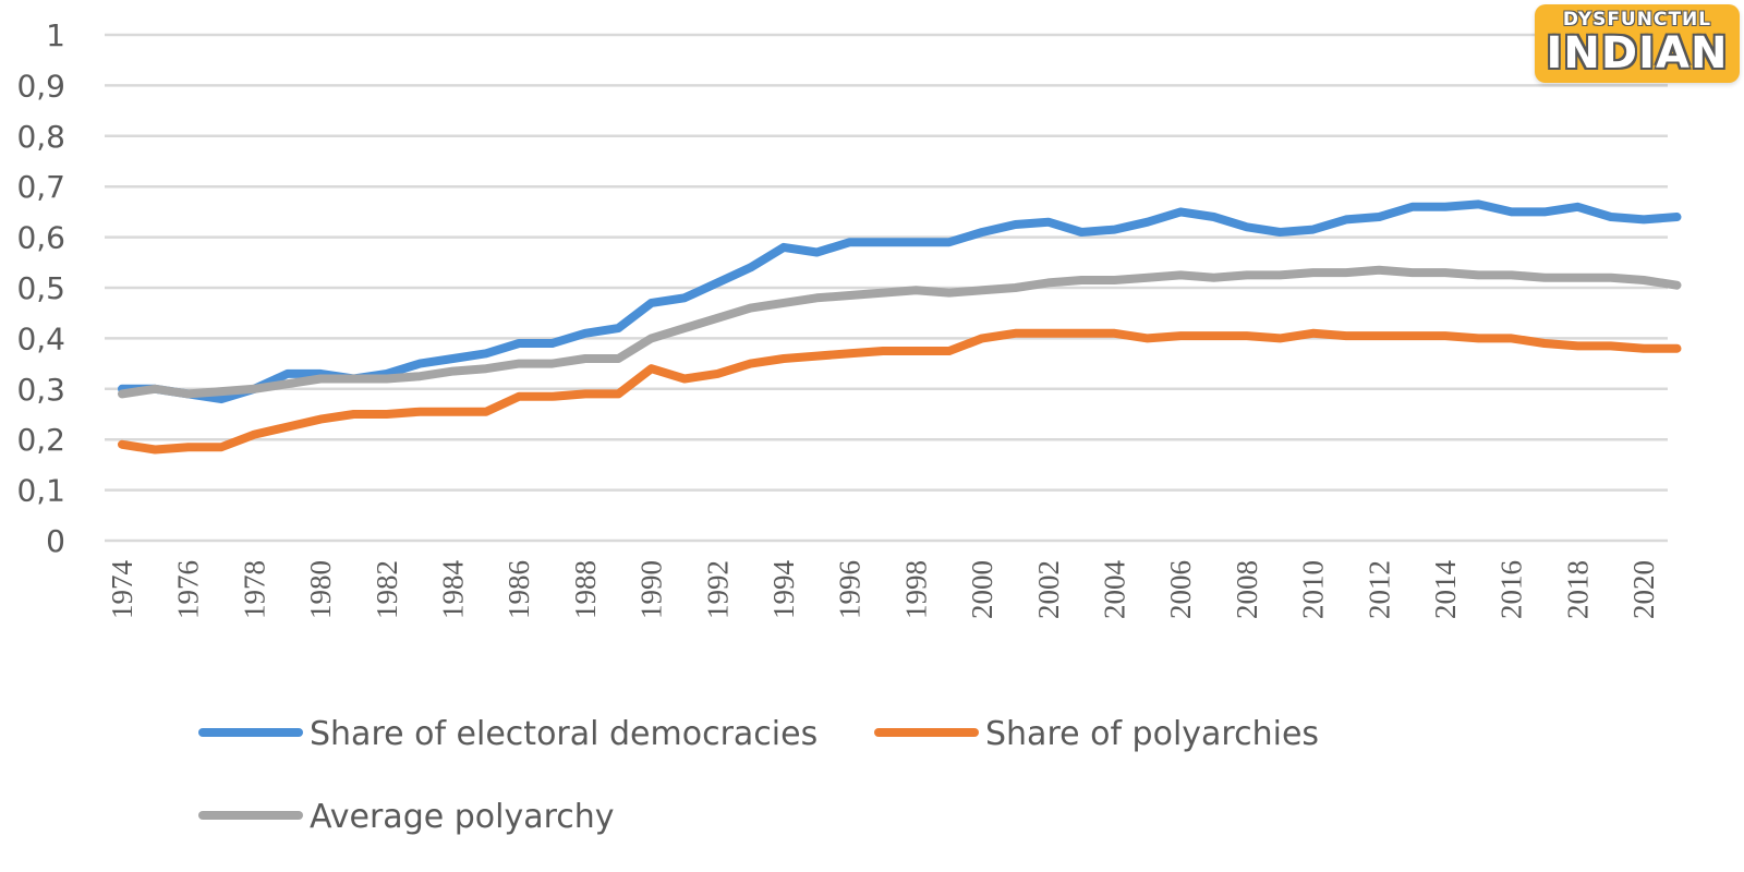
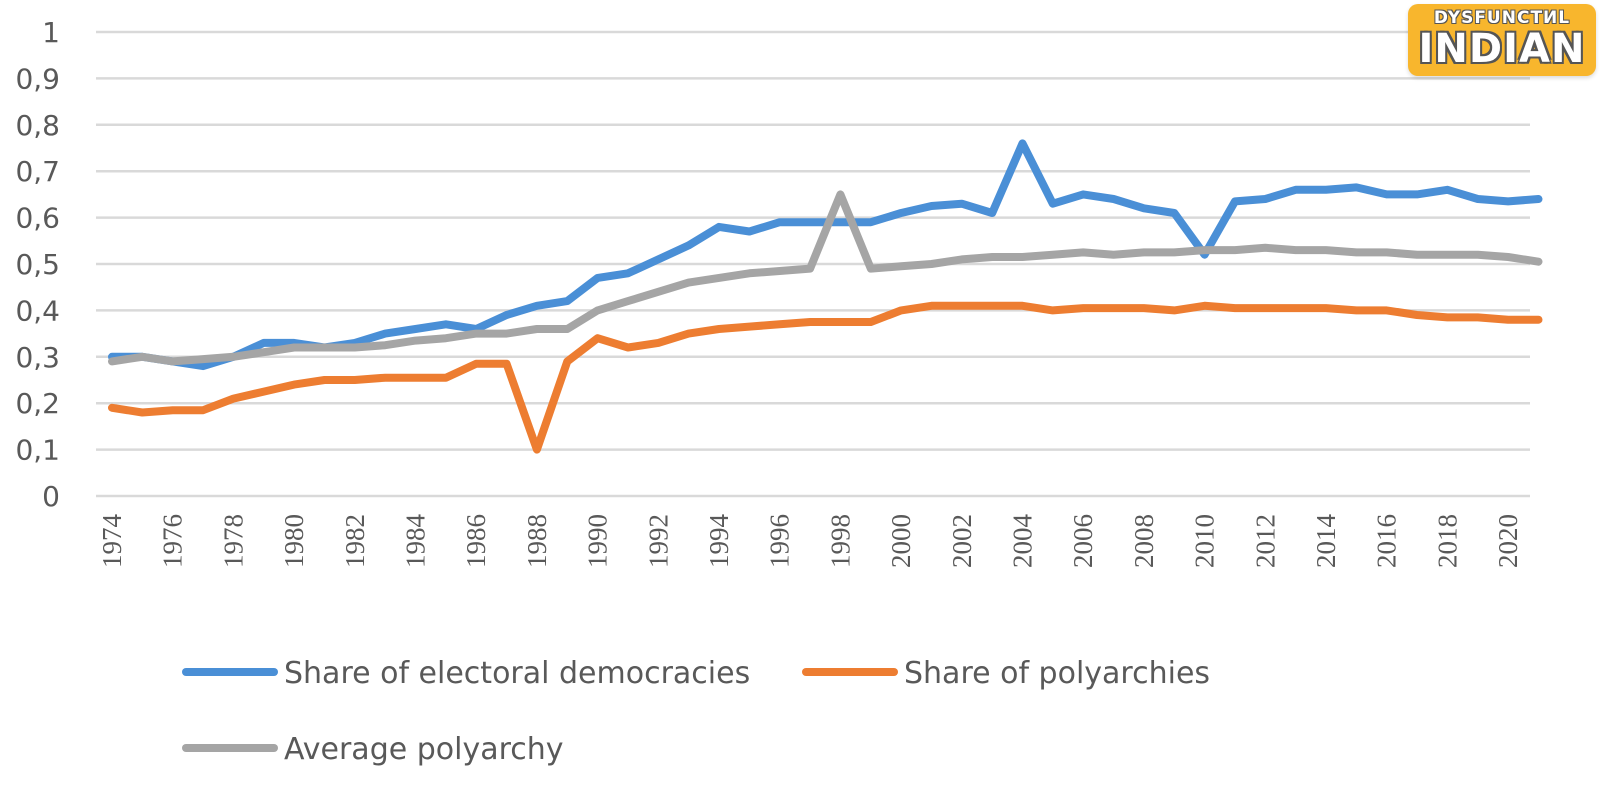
Share of electoral democracies/1986: 0,39 -> 0,36
Share of polyarchies/1988: 0,29 -> 0,10
Average polyarchy/1998: 0,49 -> 0,65
Share of electoral democracies/2004: 0,61 -> 0,76
Share of electoral democracies/2010: 0,61 -> 0,52
